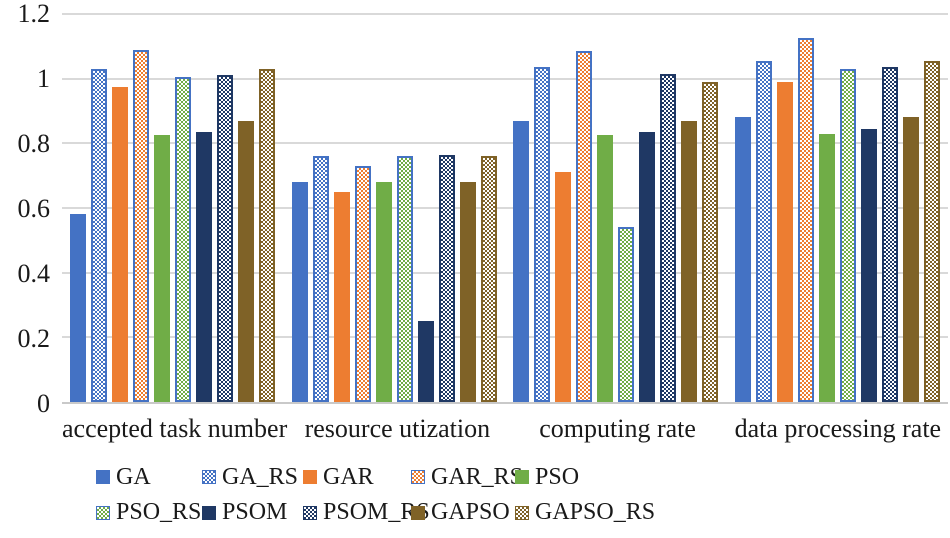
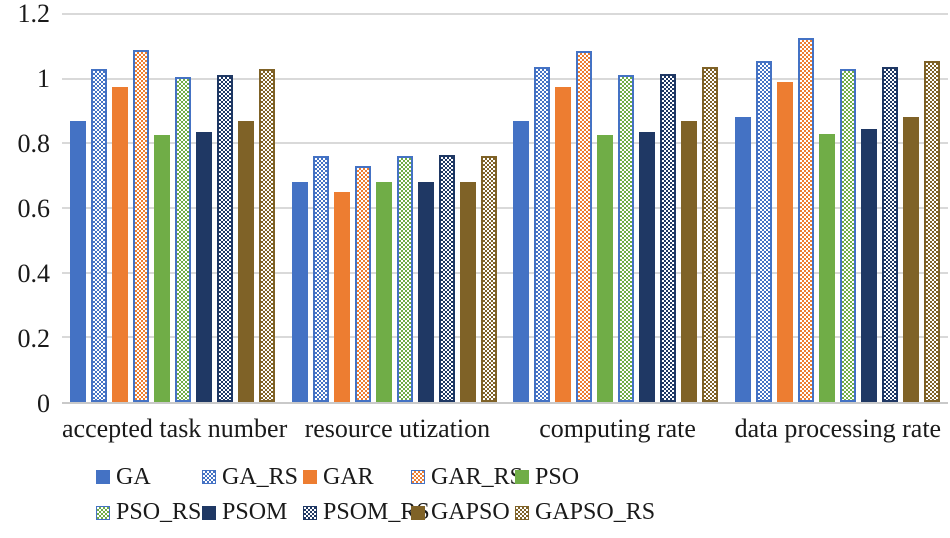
GA/accepted task number: 0.58 -> 0.87
PSOM/resource utization: 0.25 -> 0.68
GAR/computing rate: 0.71 -> 0.97
PSO_RS/computing rate: 0.54 -> 1.01
GAPSO_RS/computing rate: 0.99 -> 1.03
